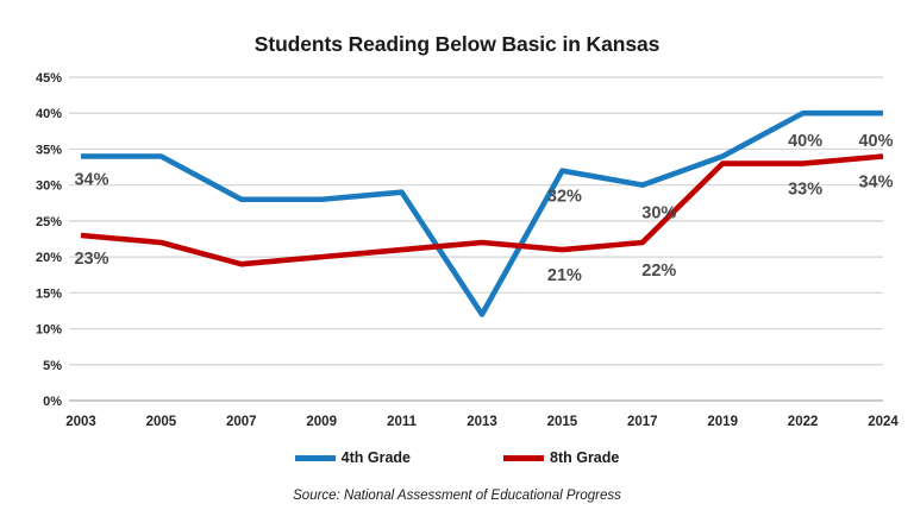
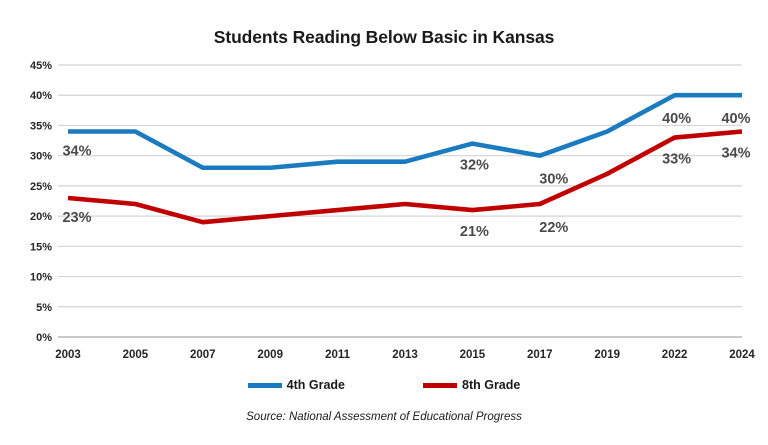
4th Grade/2013: 12% -> 29%
8th Grade/2019: 33% -> 27%
